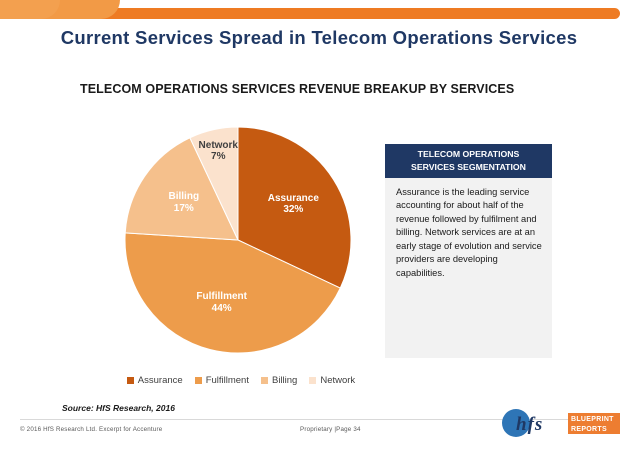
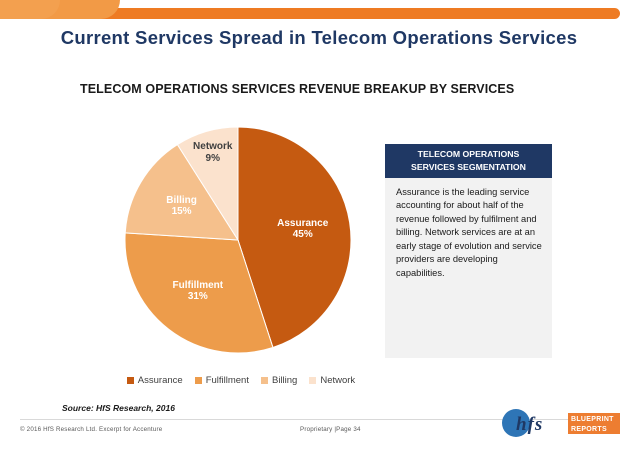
Assurance: 32% -> 45%
Fulfillment: 44% -> 31%
Billing: 17% -> 15%
Network: 7% -> 9%
